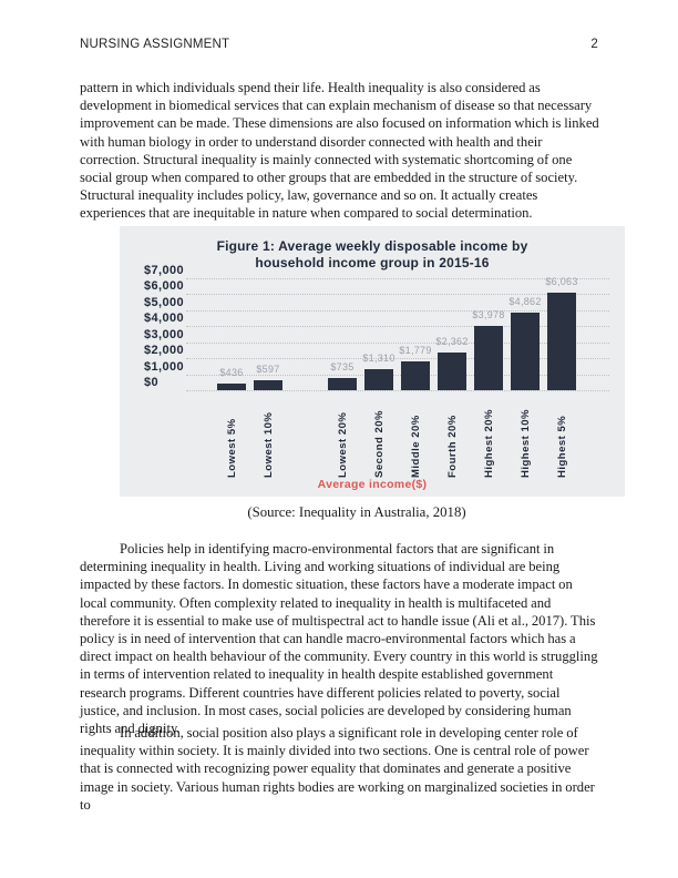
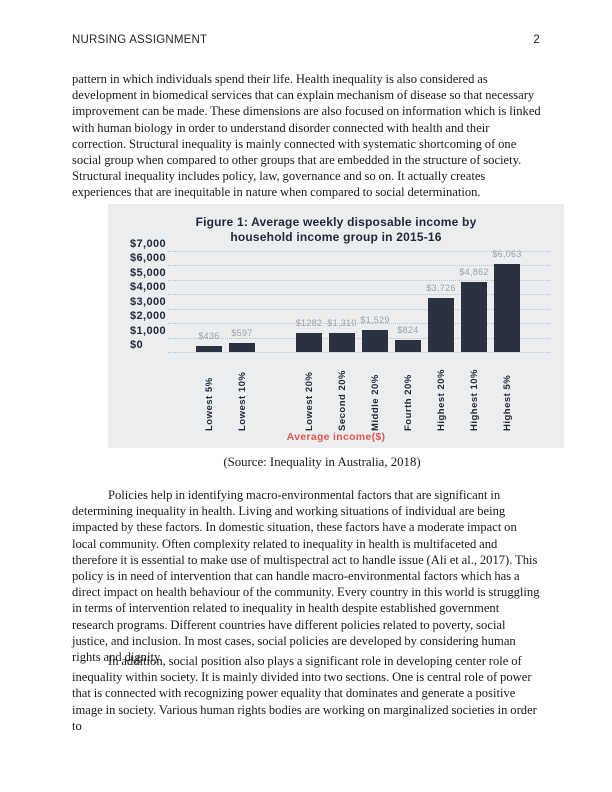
Lowest 20%: $735 -> $1282
Middle 20%: $1,779 -> $1,529
Fourth 20%: $2,362 -> $824
Highest 20%: $3,978 -> $3,726
